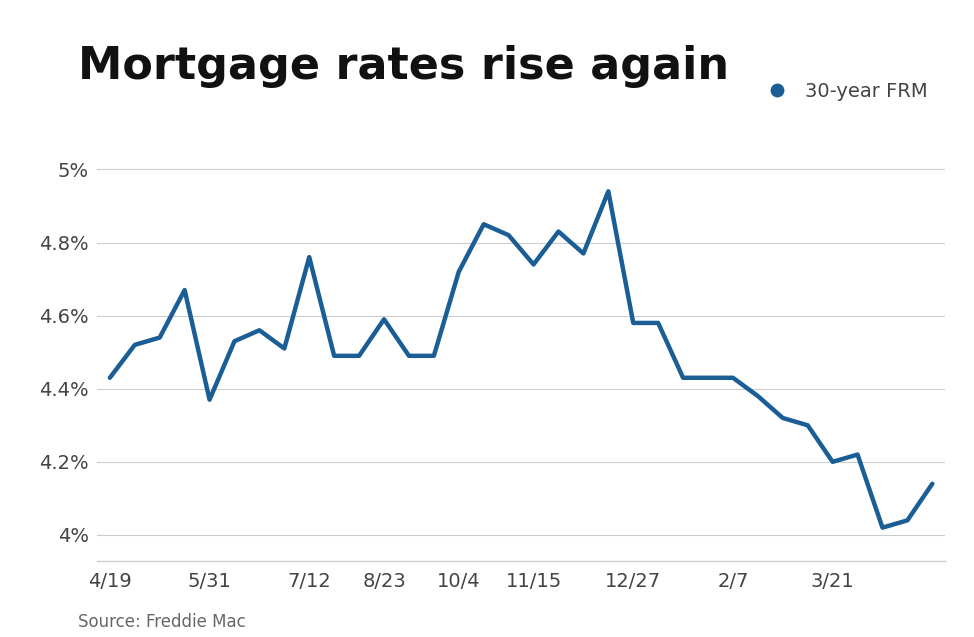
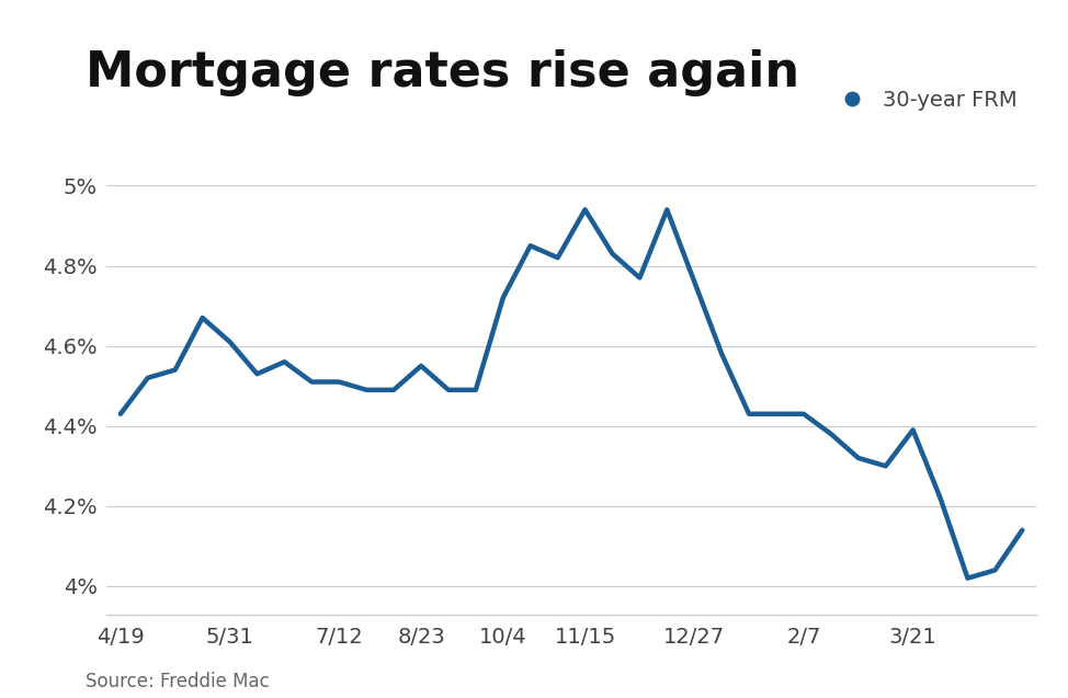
5/31: 4.37% -> 4.61%
7/12: 4.76% -> 4.51%
8/23: 4.59% -> 4.55%
11/15: 4.74% -> 4.94%
12/27: 4.58% -> 4.76%
3/21: 4.20% -> 4.39%
